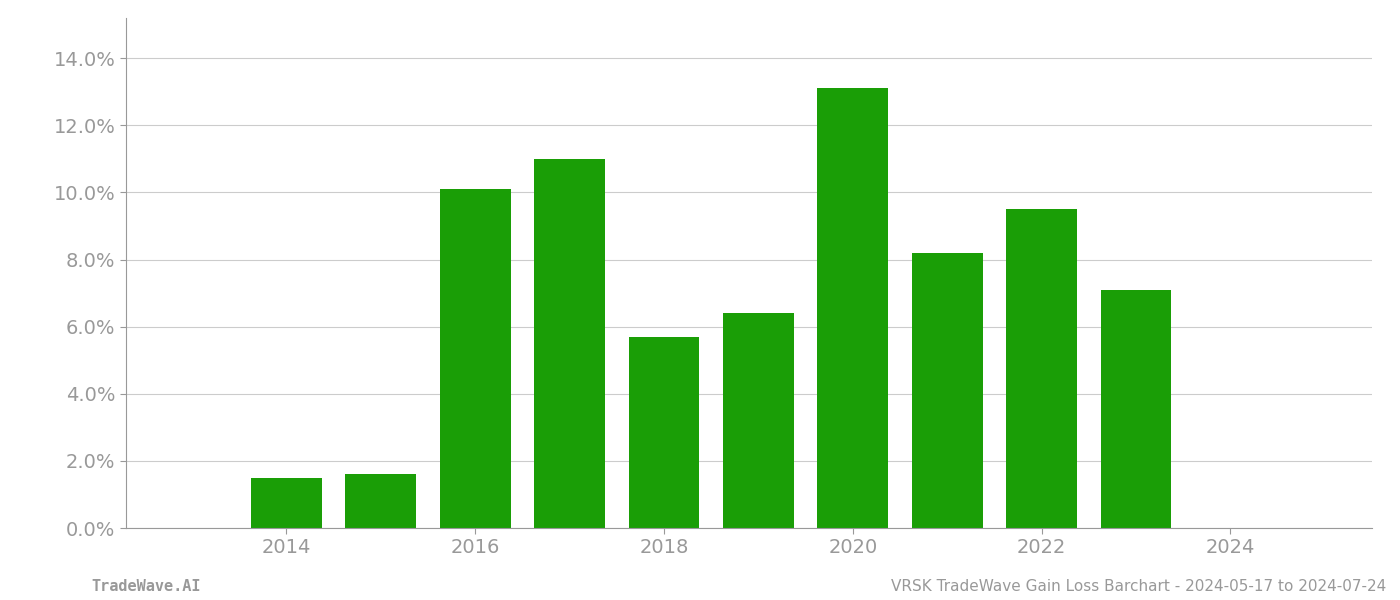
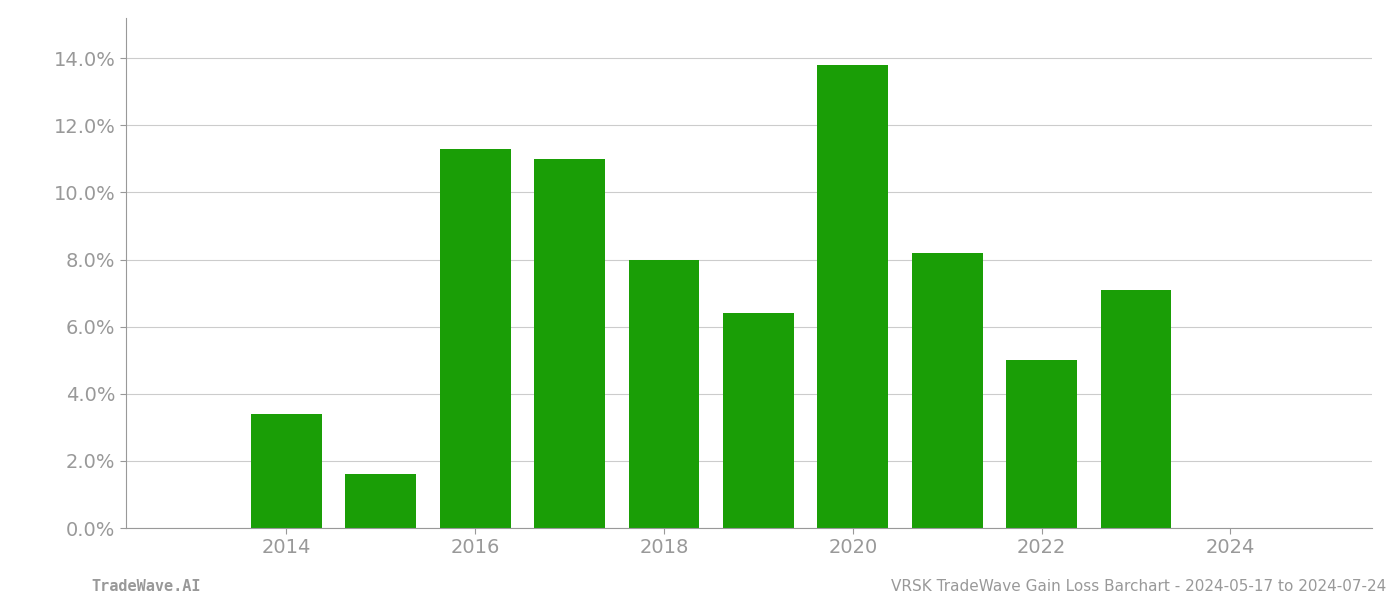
2014: 1.5% -> 3.4%
2016: 10.1% -> 11.3%
2018: 5.7% -> 8.0%
2020: 13.1% -> 13.8%
2022: 9.5% -> 5.0%
